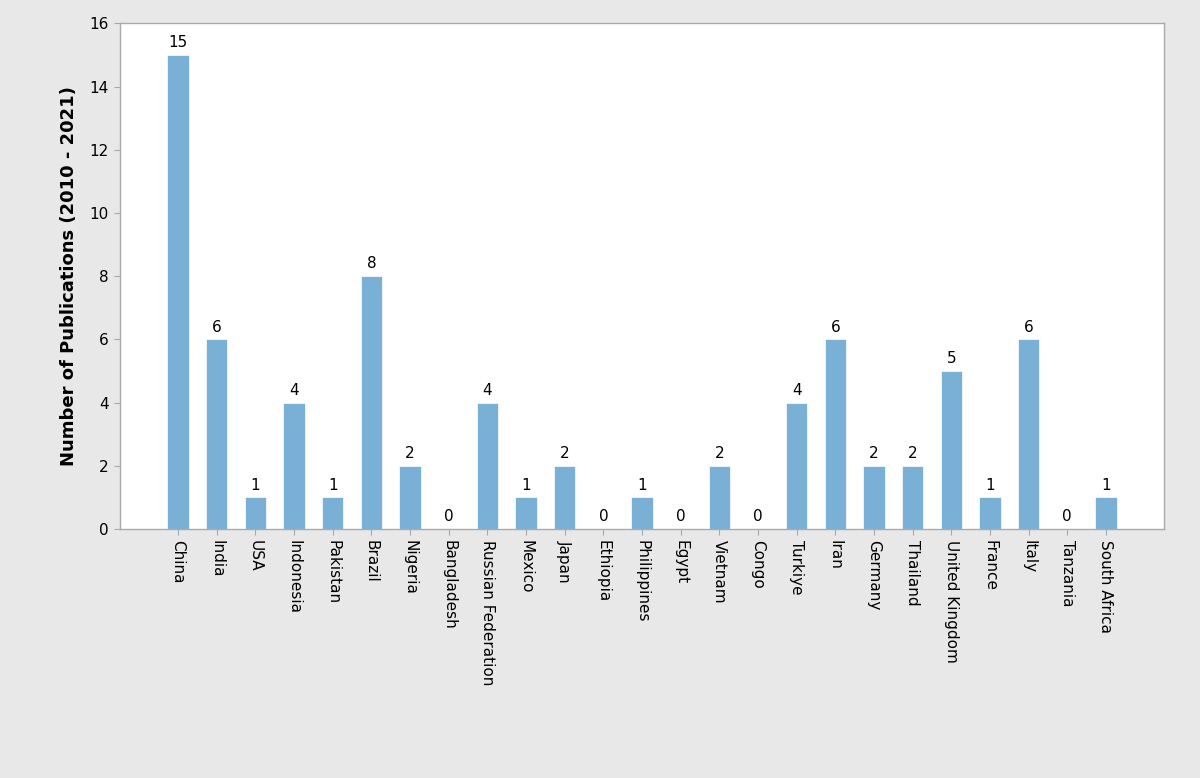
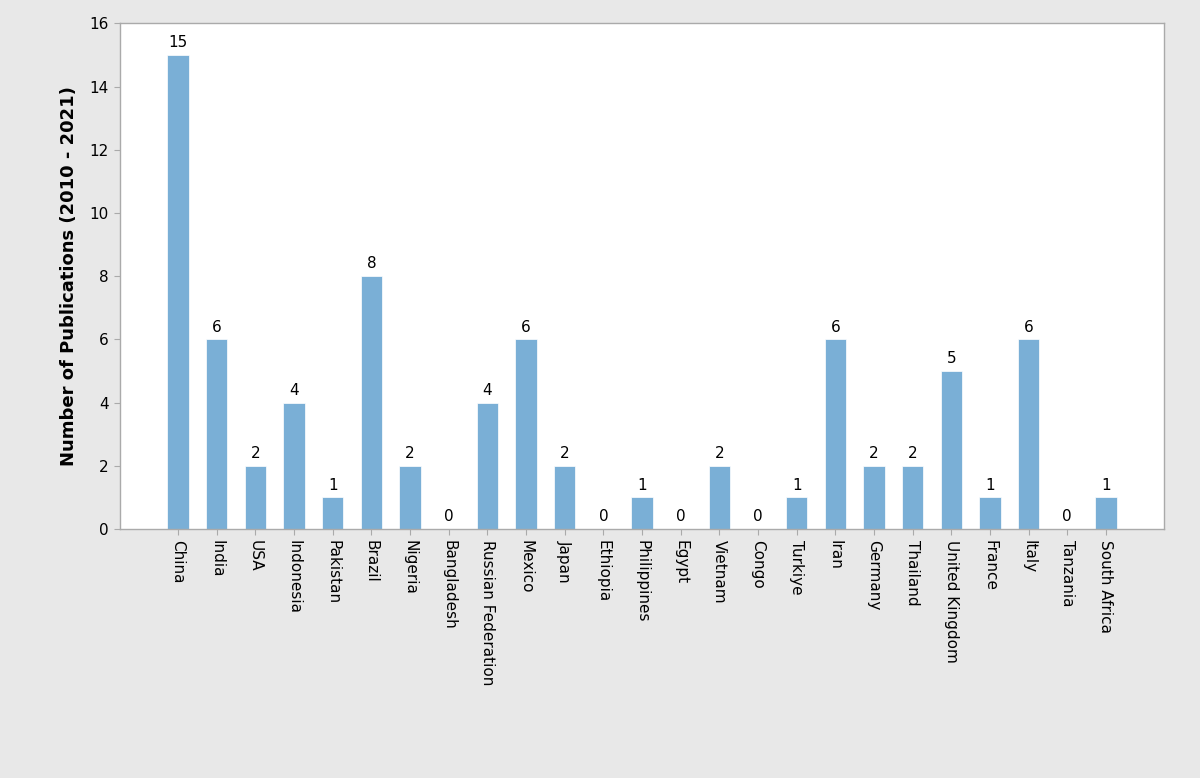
USA: 1 -> 2
Mexico: 1 -> 6
Turkiye: 4 -> 1
